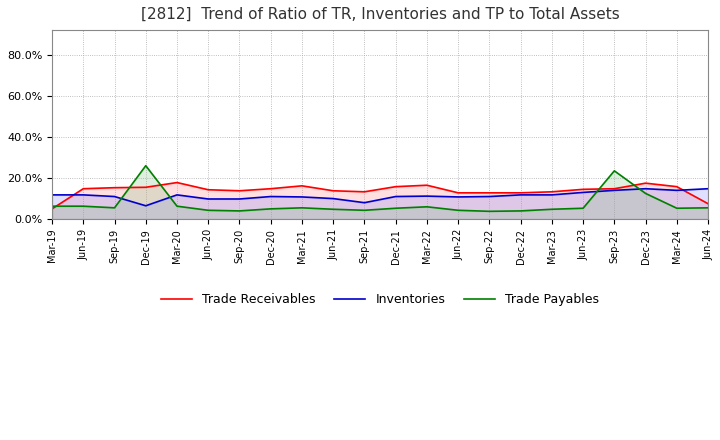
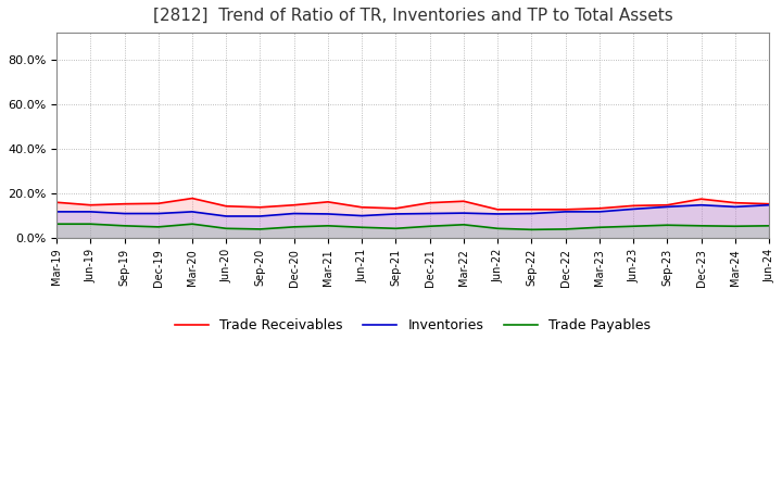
Trade Receivables/Mar-19: 5.0% -> 16.0%
Inventories/Dec-19: 6.5% -> 11.0%
Trade Payables/Dec-19: 26.0% -> 5.0%
Inventories/Sep-21: 8.0% -> 10.8%
Trade Payables/Sep-23: 23.5% -> 5.8%
Trade Payables/Dec-23: 12.5% -> 5.5%
Trade Receivables/Jun-24: 7.5% -> 15.3%
